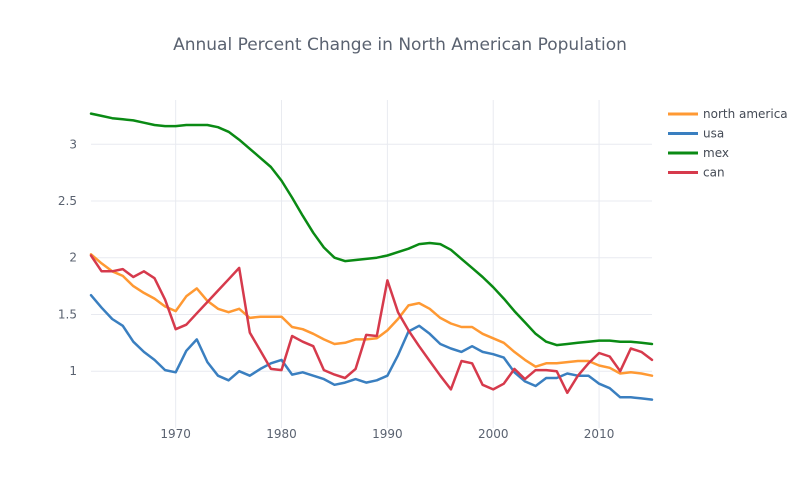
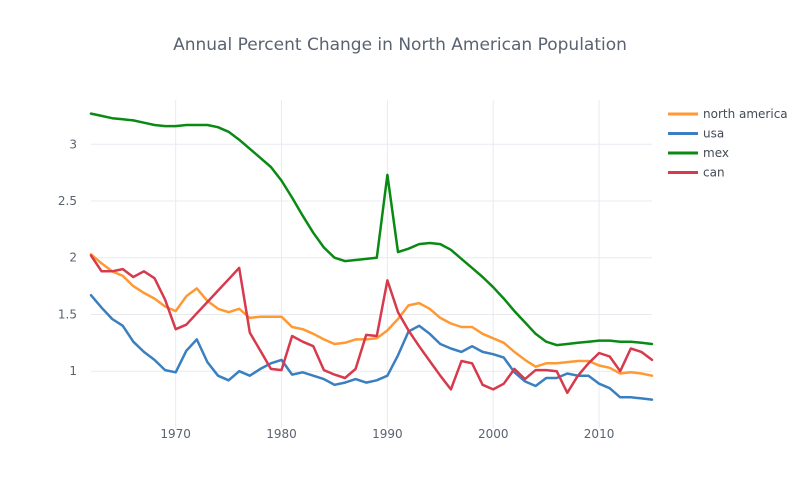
mex/1990: 2.02 -> 2.73
